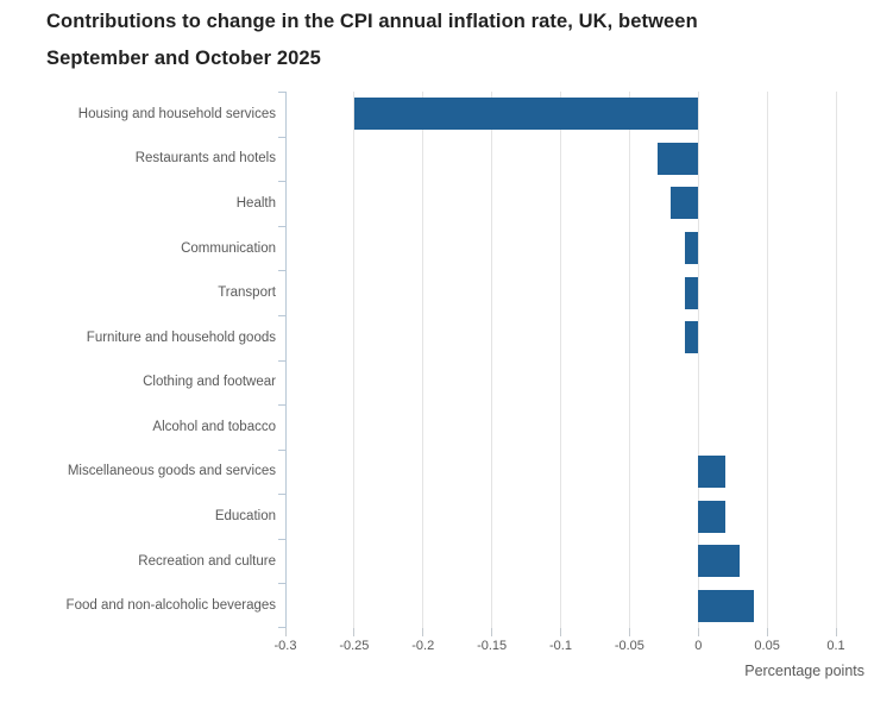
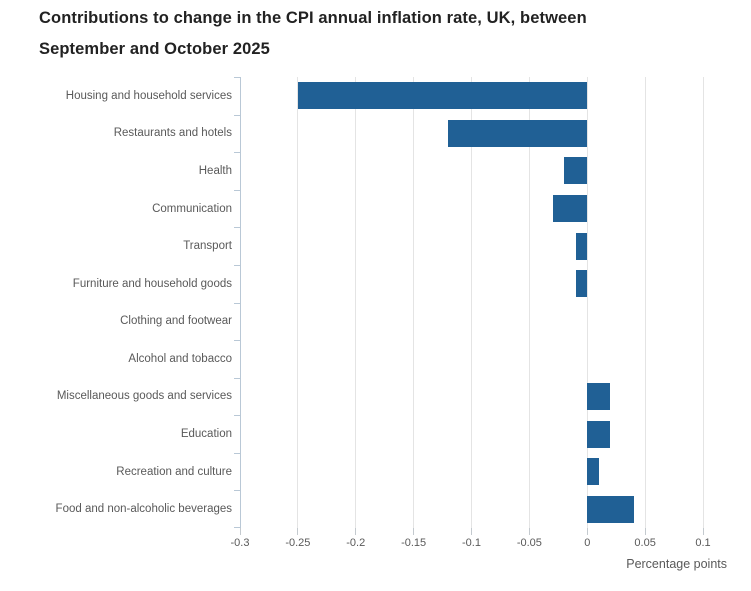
Restaurants and hotels: -0.03 -> -0.12
Communication: -0.01 -> -0.03
Recreation and culture: 0.03 -> 0.01
